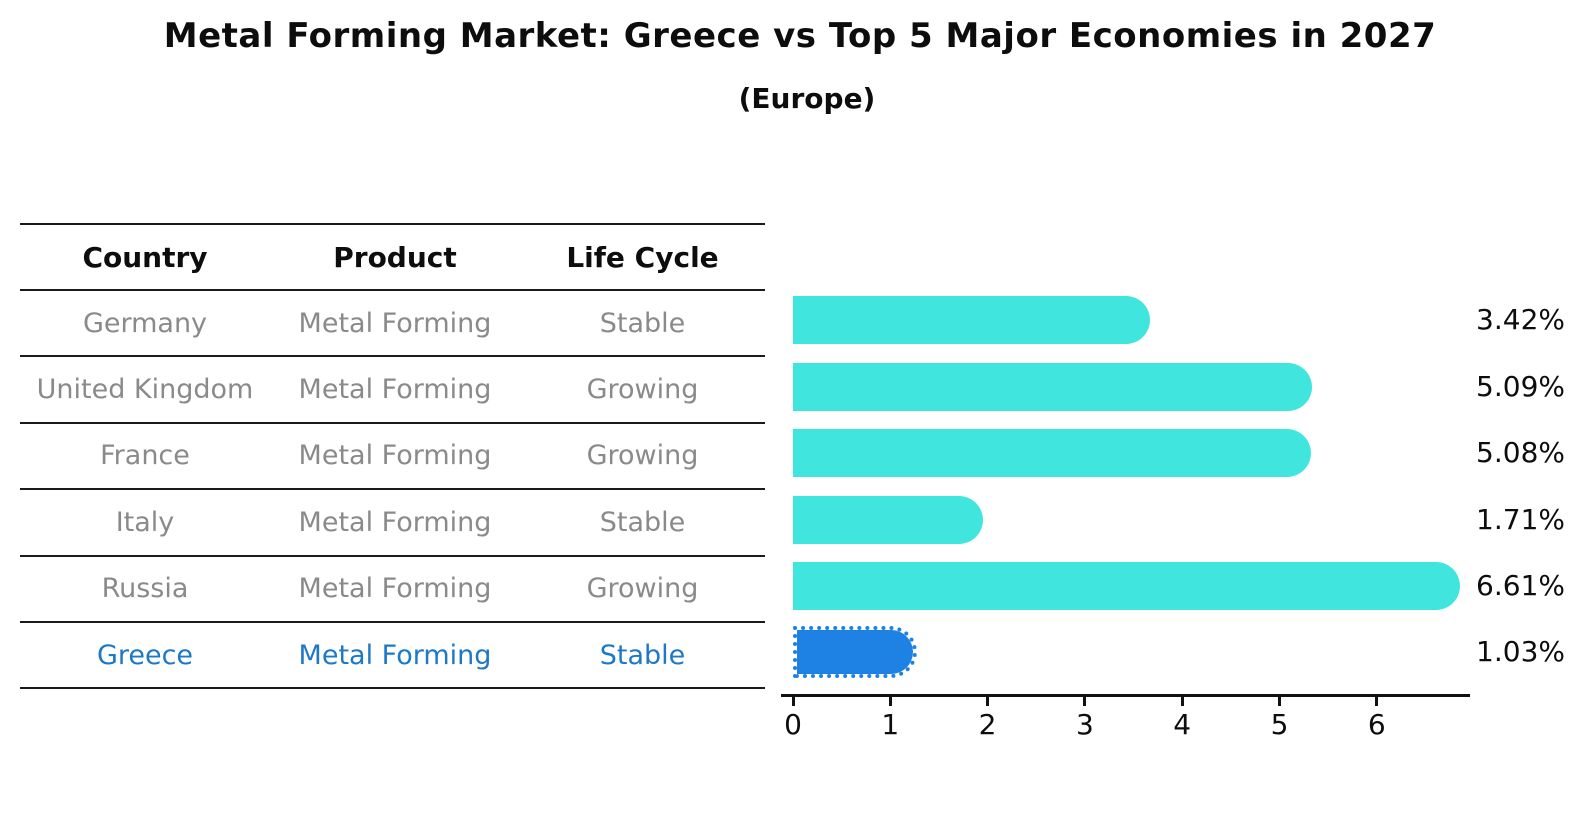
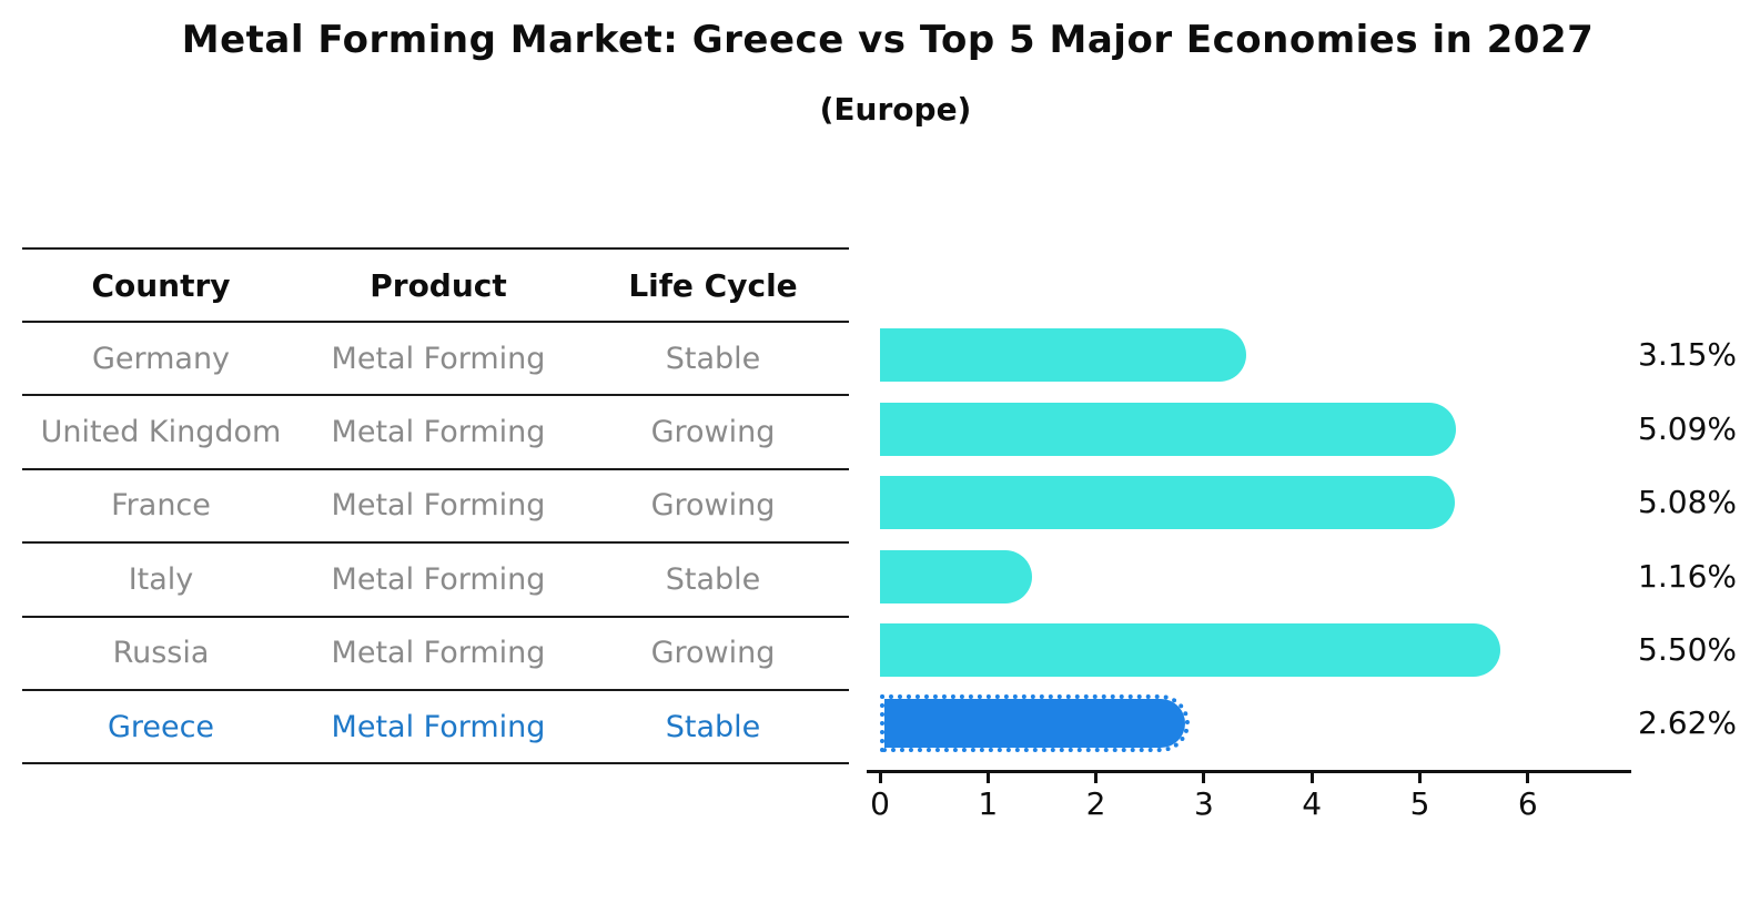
Germany: 3.42% -> 3.15%
Italy: 1.71% -> 1.16%
Russia: 6.61% -> 5.50%
Greece: 1.03% -> 2.62%
